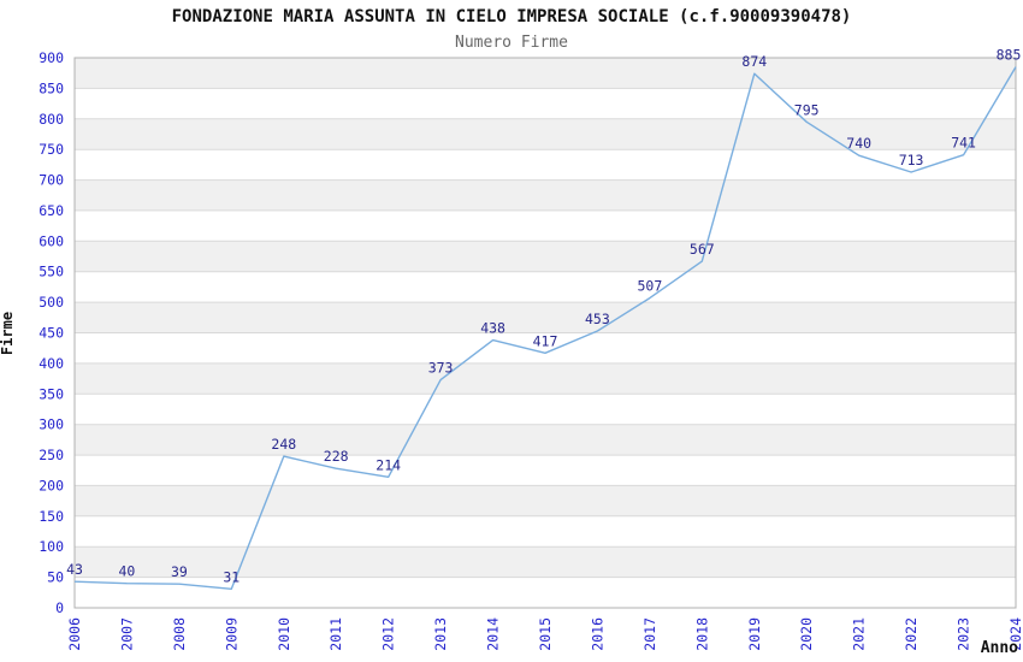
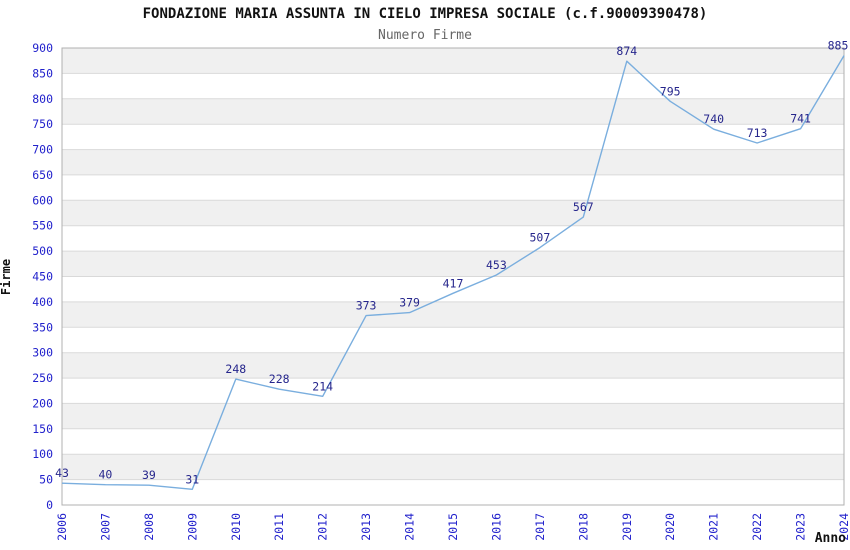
2014: 438 -> 379
